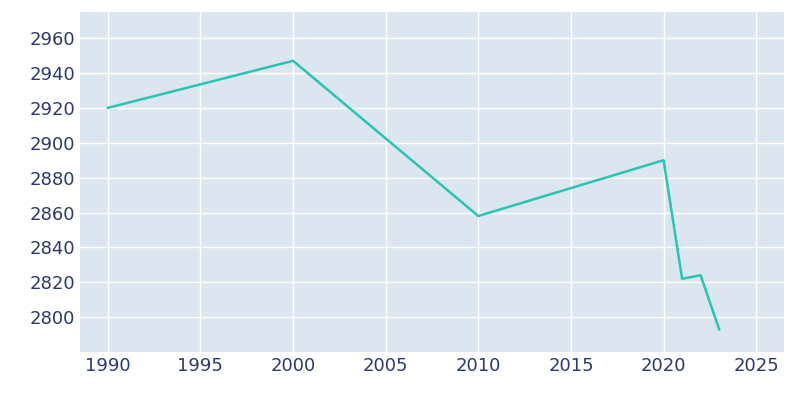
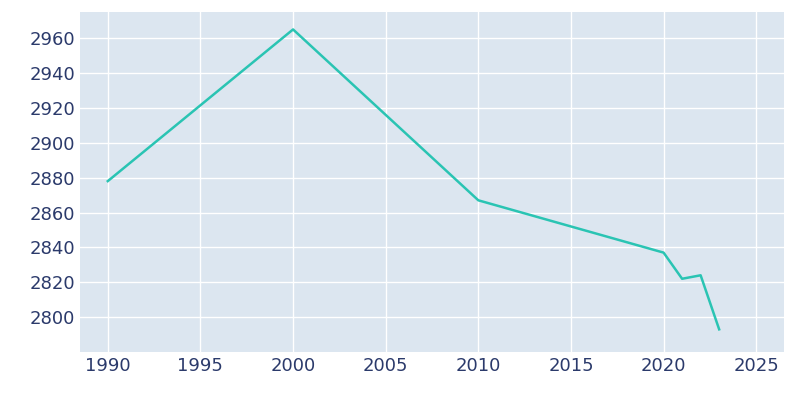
1990: 2920 -> 2878
2000: 2947 -> 2965
2010: 2858 -> 2867
2020: 2890 -> 2837
